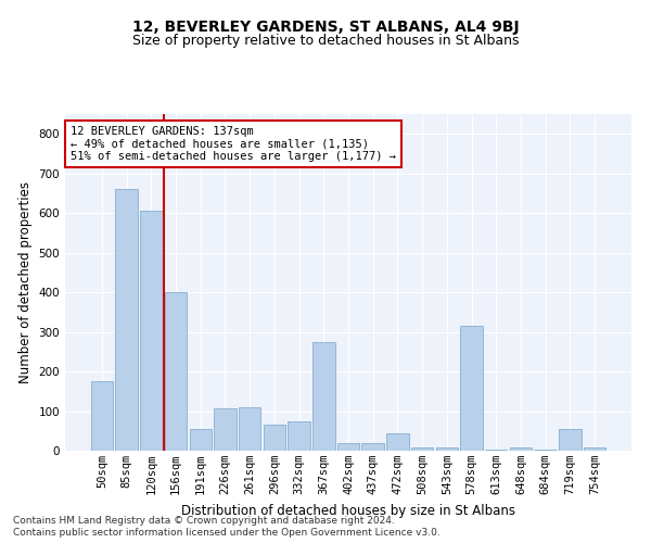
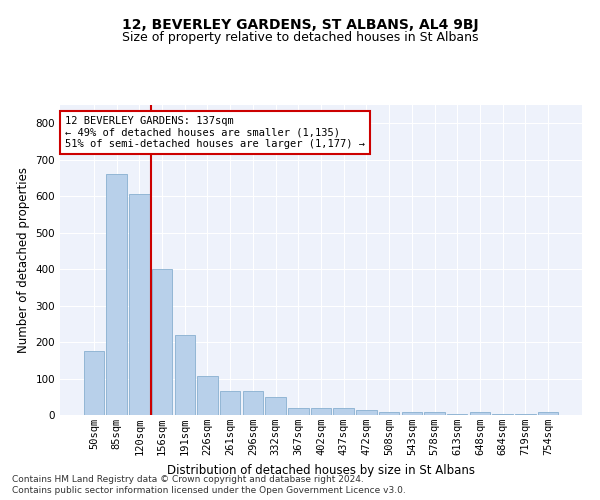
191sqm: 55 -> 218
261sqm: 110 -> 67
332sqm: 75 -> 48
367sqm: 275 -> 20
472sqm: 45 -> 14
578sqm: 315 -> 9
719sqm: 55 -> 3
